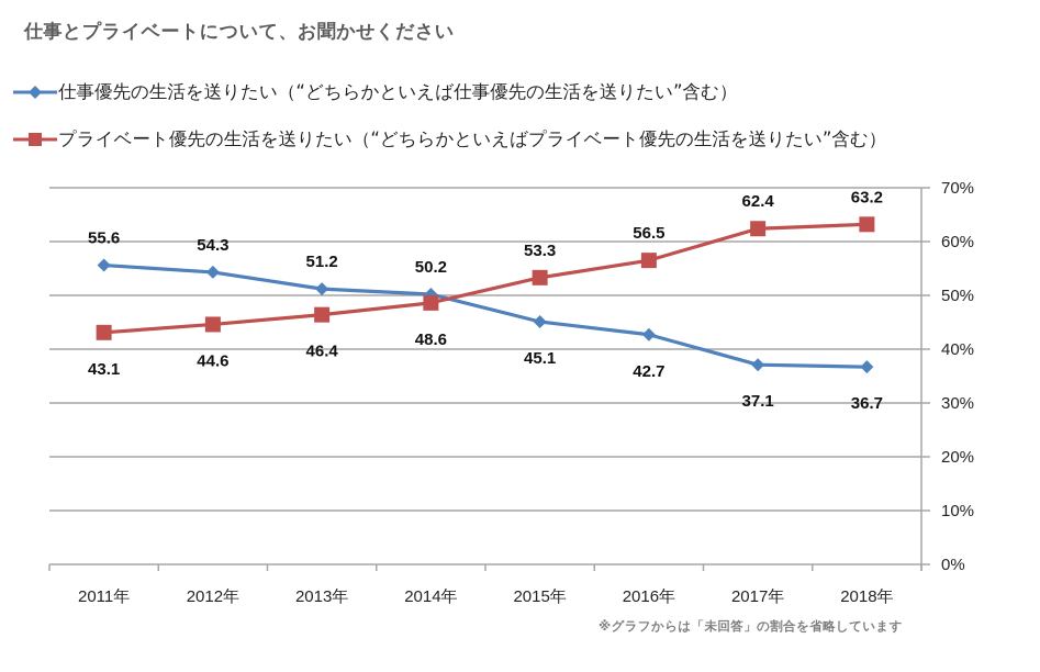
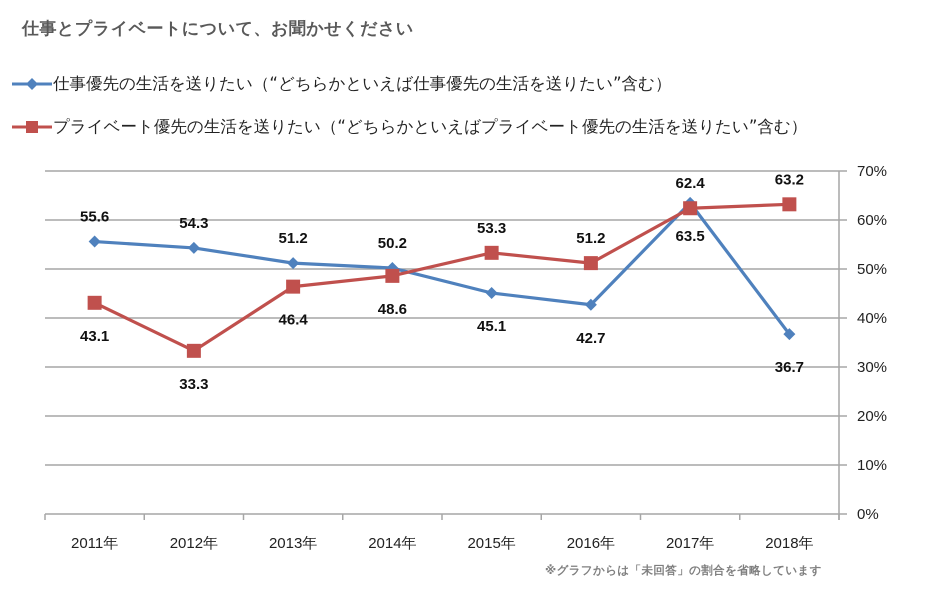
プライベート優先の生活を送りたい（“どちらかといえばプライベート優先の生活を送りたい”含む）/2012年: 44.6 -> 33.3
プライベート優先の生活を送りたい（“どちらかといえばプライベート優先の生活を送りたい”含む）/2016年: 56.5 -> 51.2
仕事優先の生活を送りたい（“どちらかといえば仕事優先の生活を送りたい”含む）/2017年: 37.1 -> 63.5
